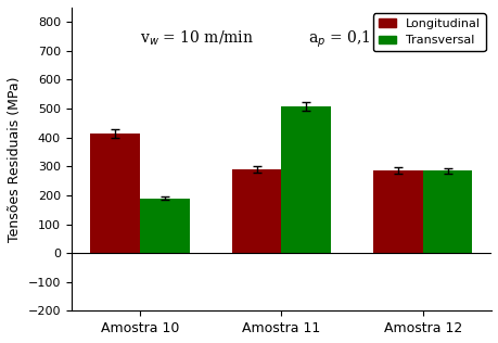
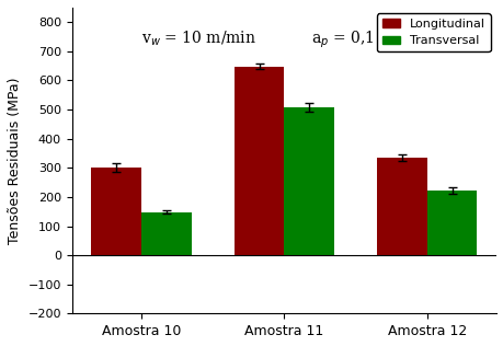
Longitudinal/Amostra 10: 415 -> 300
Transversal/Amostra 10: 190 -> 148
Longitudinal/Amostra 11: 290 -> 648
Longitudinal/Amostra 12: 285 -> 335
Transversal/Amostra 12: 285 -> 222
